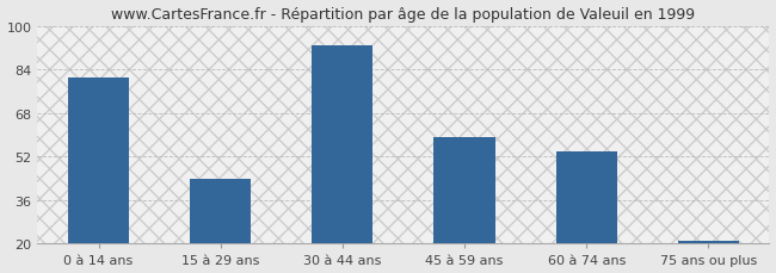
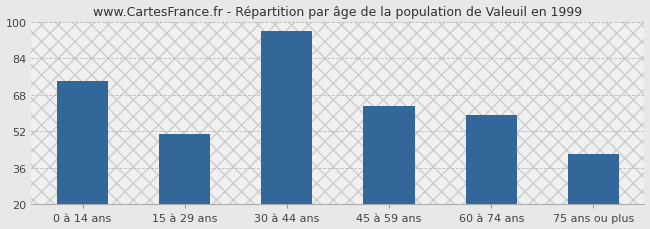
0 à 14 ans: 81 -> 74
15 à 29 ans: 44 -> 51
30 à 44 ans: 93 -> 96
45 à 59 ans: 59 -> 63
60 à 74 ans: 54 -> 59
75 ans ou plus: 21 -> 42
